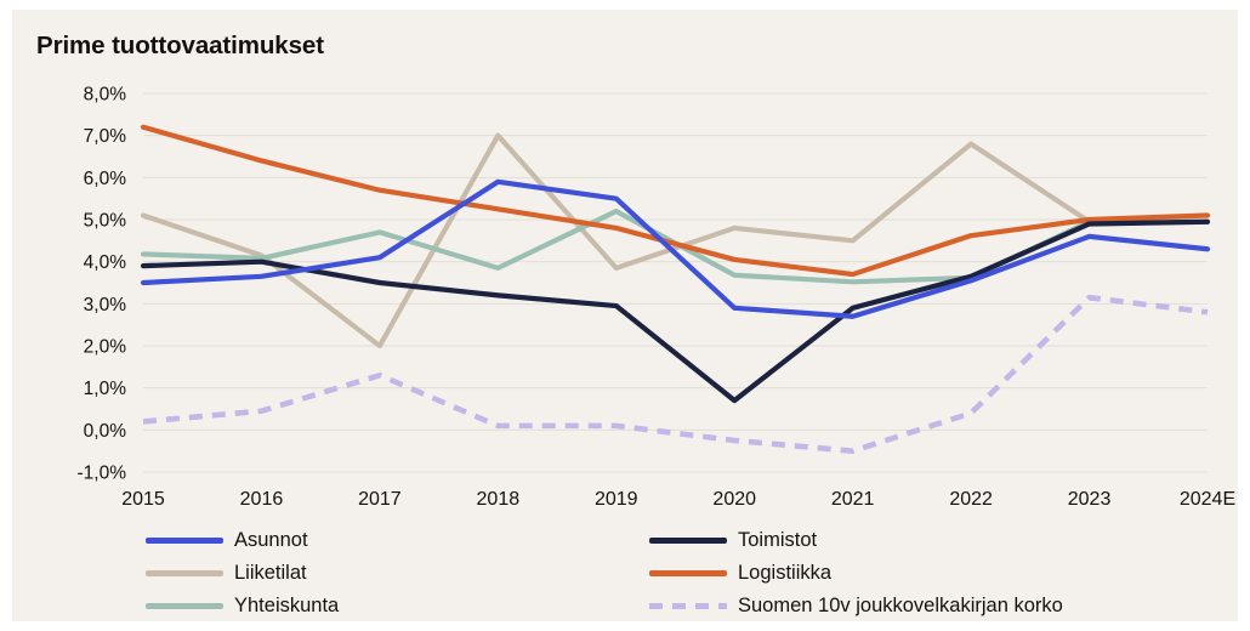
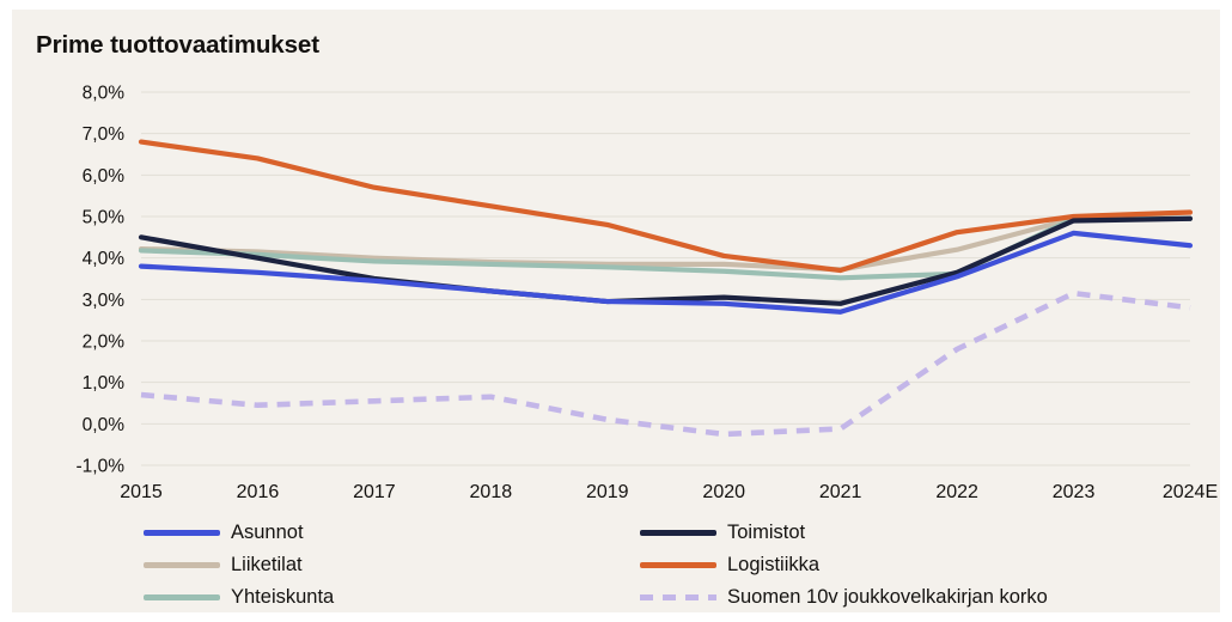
Asunnot/2015: 3,5% -> 3,8%
Toimistot/2015: 3,9% -> 4,5%
Liiketilat/2015: 5,1% -> 4,2%
Logistiikka/2015: 7,2% -> 6,8%
Suomen 10v joukkovelkakirjan korko/2015: 0,2% -> 0,7%
Asunnot/2017: 4,1% -> 3,5%
Liiketilat/2017: 2,0% -> 4,0%
Yhteiskunta/2017: 4,7% -> 3,9%
Suomen 10v joukkovelkakirjan korko/2017: 1,3% -> 0,6%
Asunnot/2018: 5,9% -> 3,2%
Liiketilat/2018: 7,0% -> 3,9%
Suomen 10v joukkovelkakirjan korko/2018: 0,1% -> 0,7%
Asunnot/2019: 5,5% -> 3,0%
Yhteiskunta/2019: 5,2% -> 3,8%
Toimistot/2020: 0,7% -> 3,0%
Liiketilat/2020: 4,8% -> 3,9%
Liiketilat/2021: 4,5% -> 3,7%
Suomen 10v joukkovelkakirjan korko/2021: -0,5% -> -0,1%
Liiketilat/2022: 6,8% -> 4,2%
Suomen 10v joukkovelkakirjan korko/2022: 0,4% -> 1,8%
